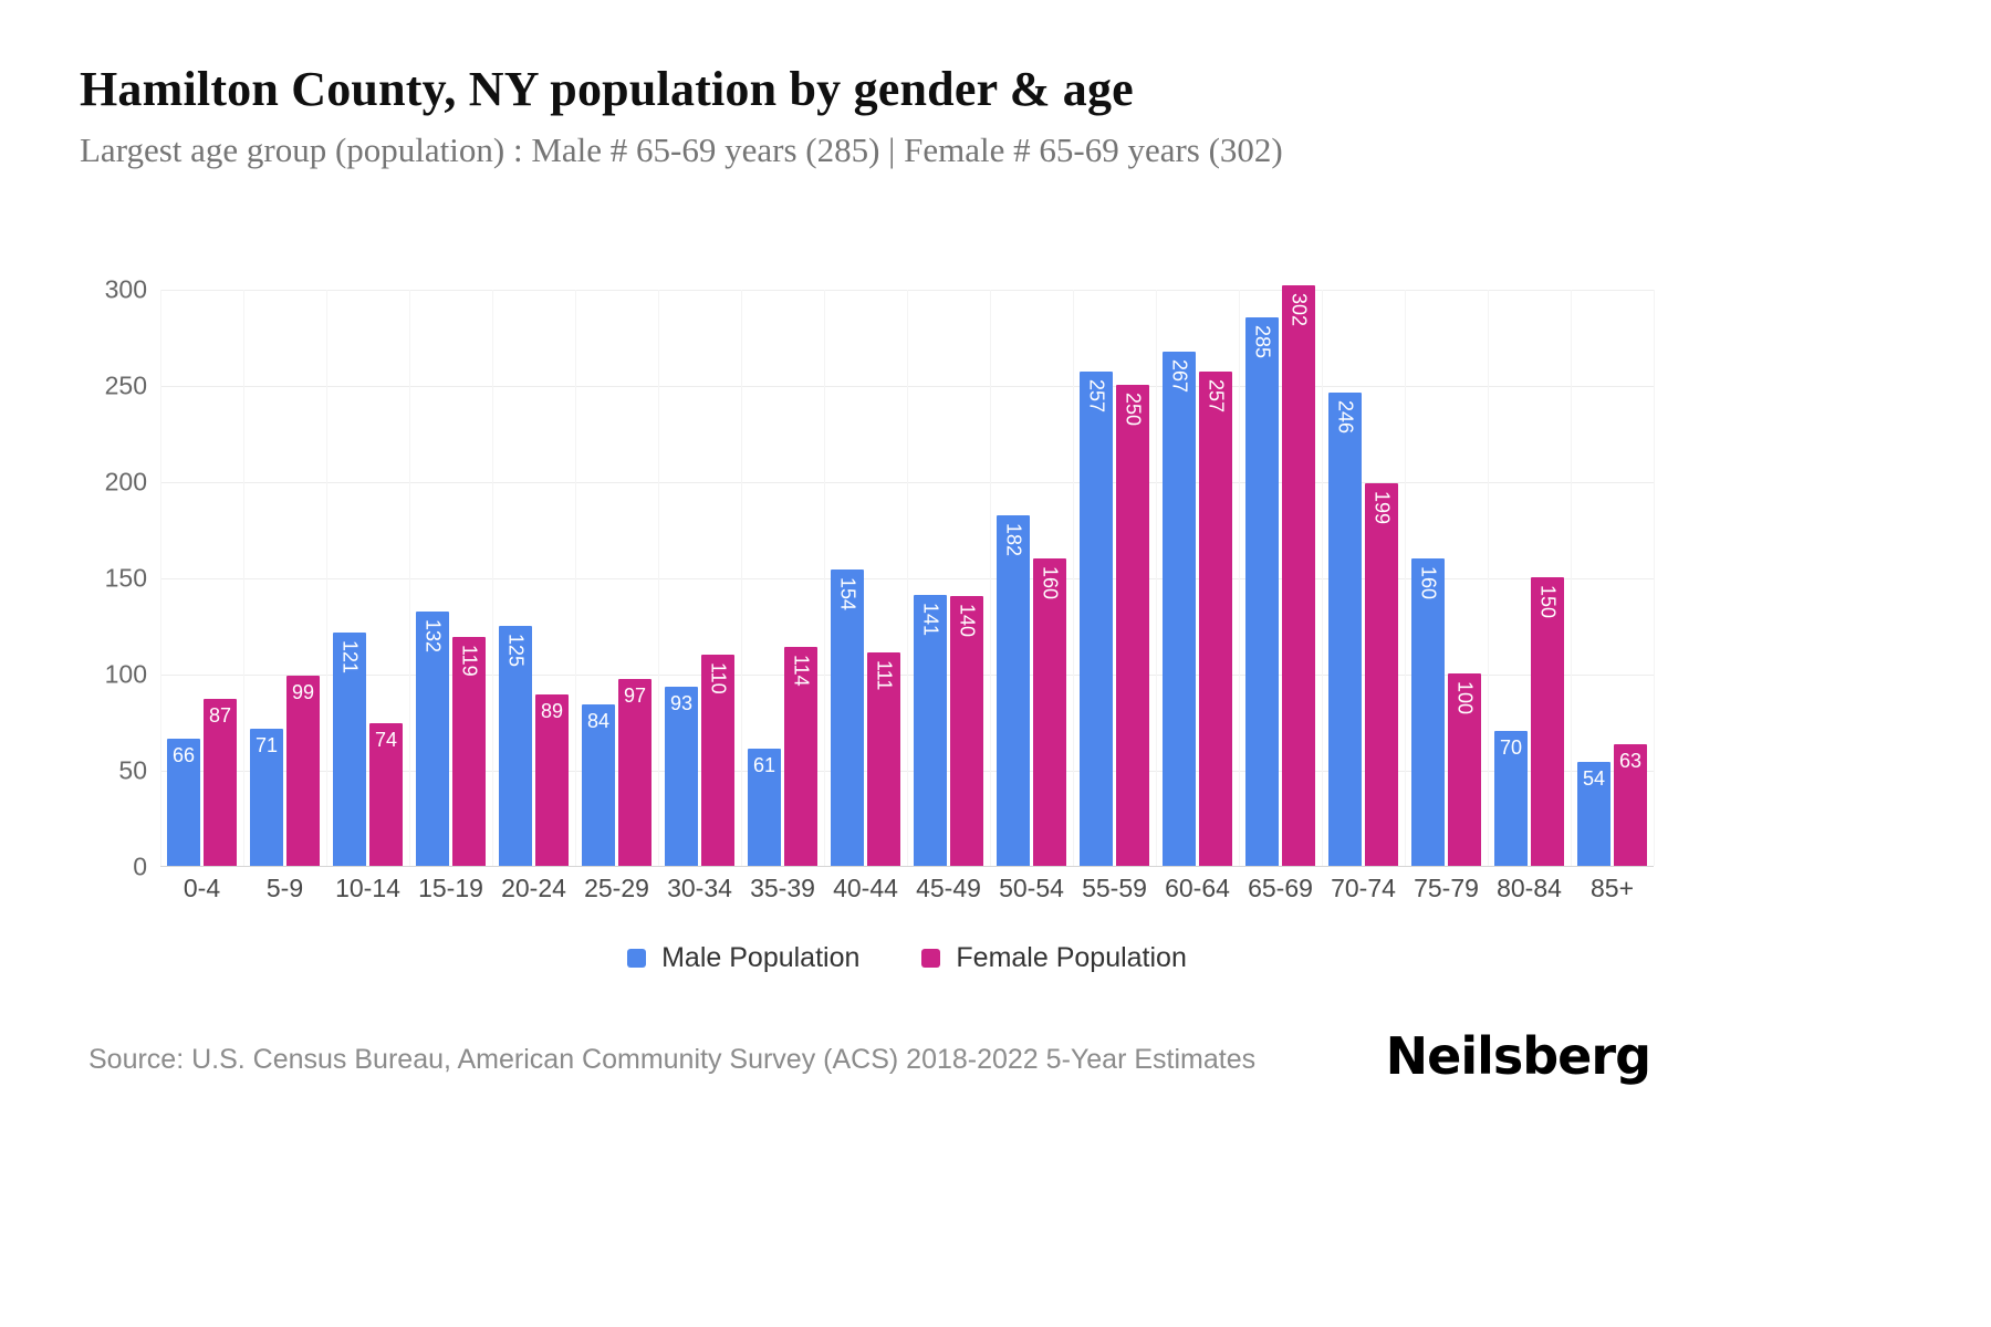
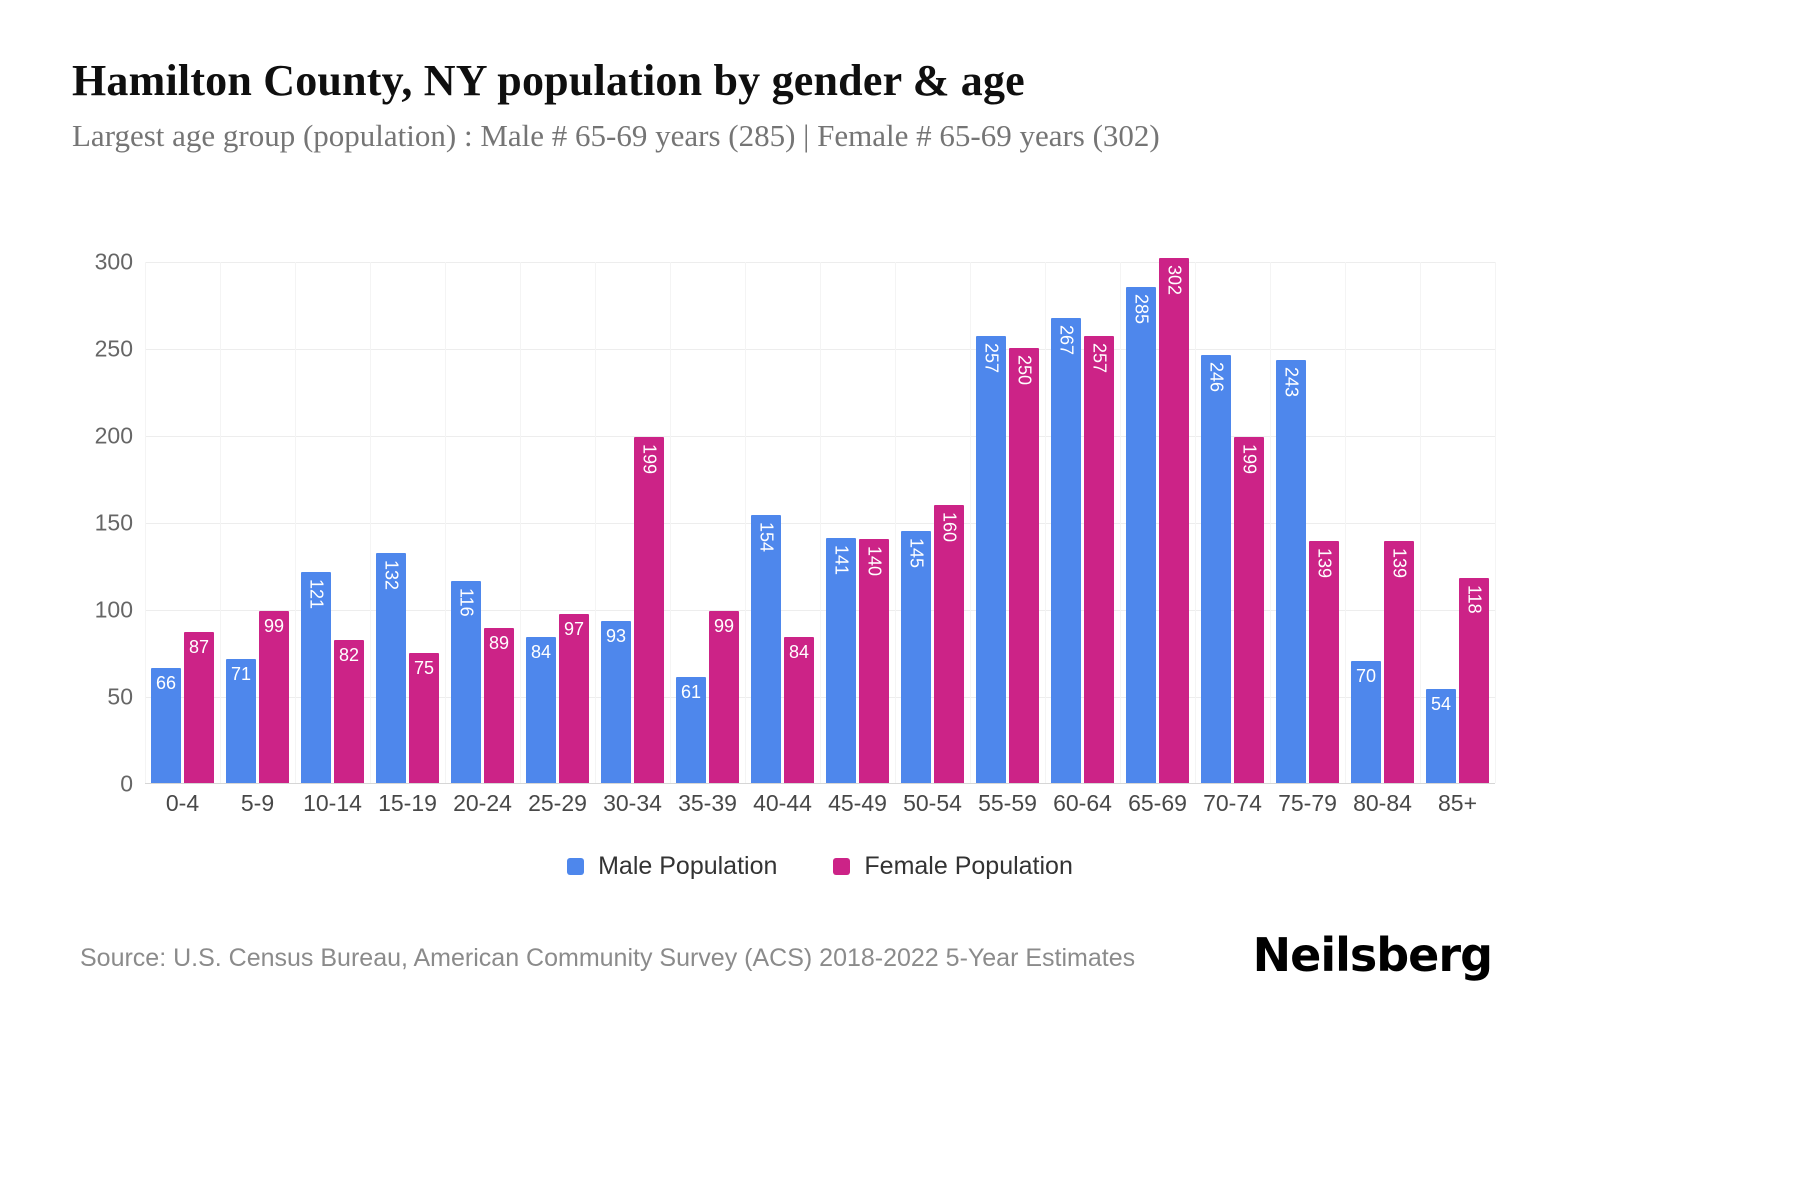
Female Population/10-14: 74 -> 82
Female Population/15-19: 119 -> 75
Male Population/20-24: 125 -> 116
Female Population/30-34: 110 -> 199
Female Population/35-39: 114 -> 99
Female Population/40-44: 111 -> 84
Male Population/50-54: 182 -> 145
Male Population/75-79: 160 -> 243
Female Population/75-79: 100 -> 139
Female Population/80-84: 150 -> 139
Female Population/85+: 63 -> 118
